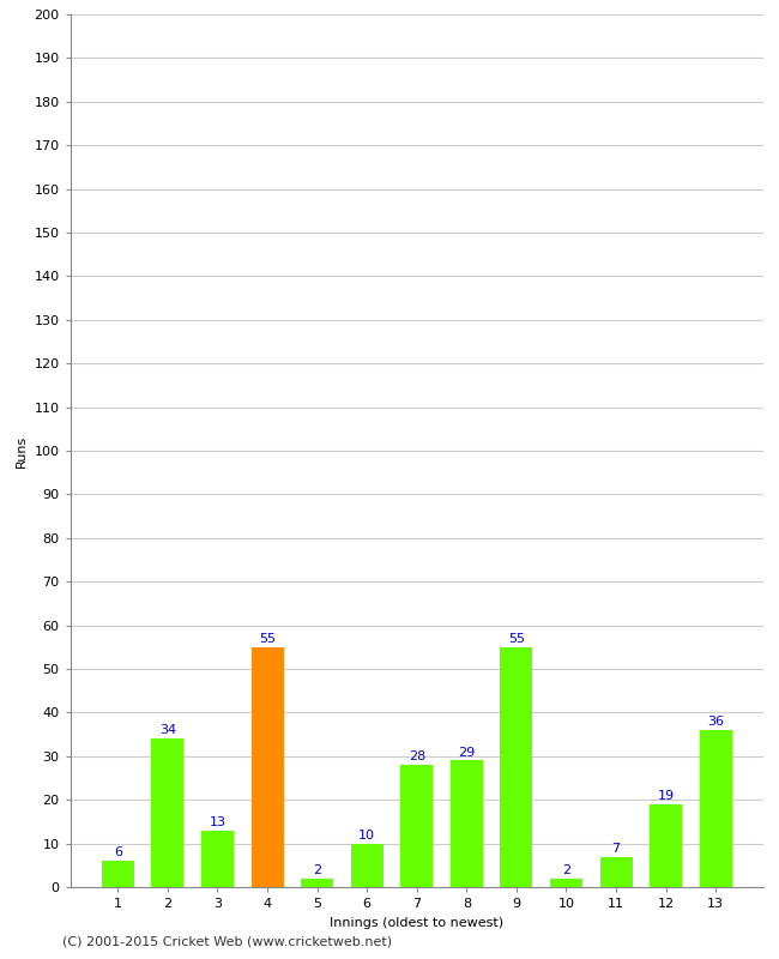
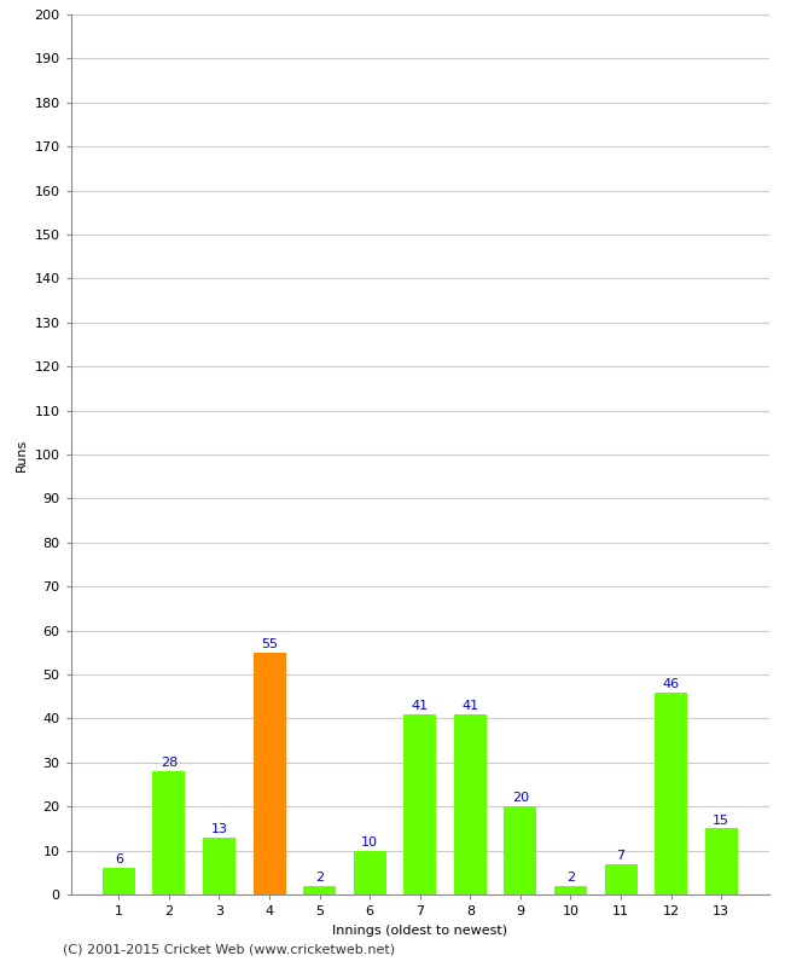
2: 34 -> 28
7: 28 -> 41
8: 29 -> 41
9: 55 -> 20
12: 19 -> 46
13: 36 -> 15
